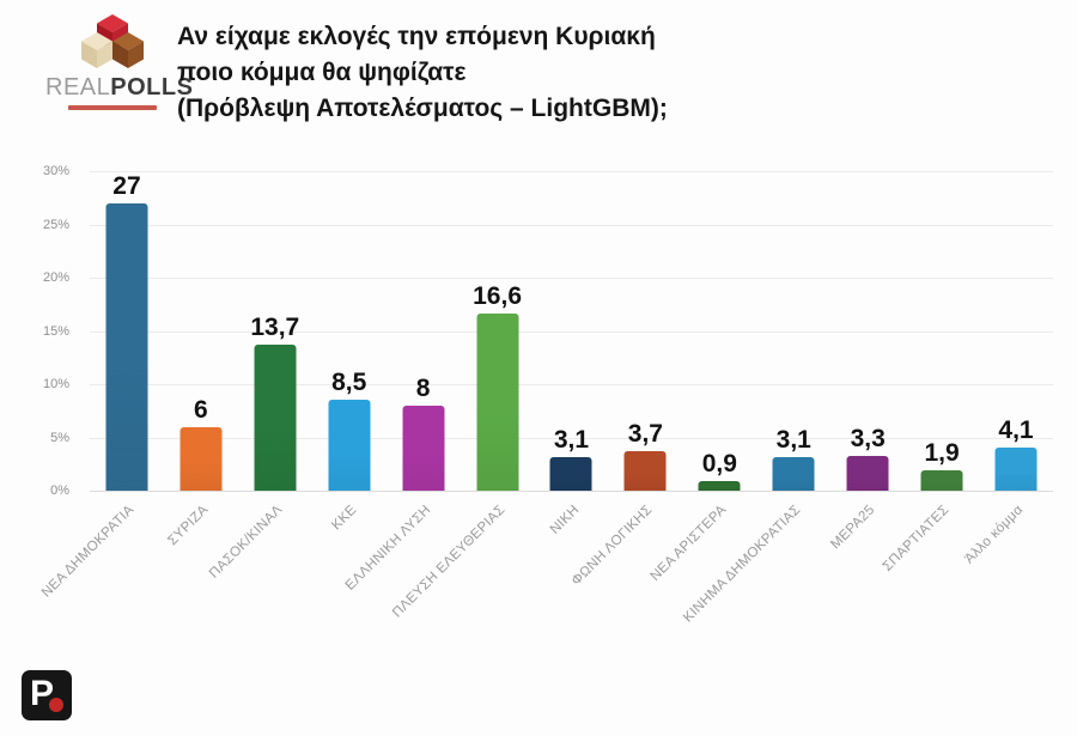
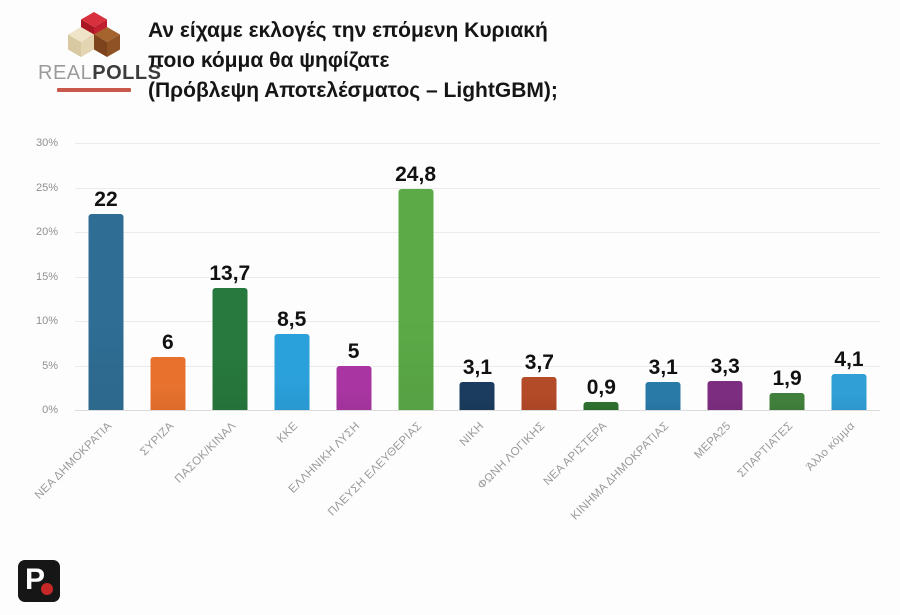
ΝΕΑ ΔΗΜΟΚΡΑΤΙΑ: 27 -> 22
ΕΛΛΗΝΙΚΗ ΛΥΣΗ: 8 -> 5
ΠΛΕΥΣΗ ΕΛΕΥΘΕΡΙΑΣ: 16,6 -> 24,8
